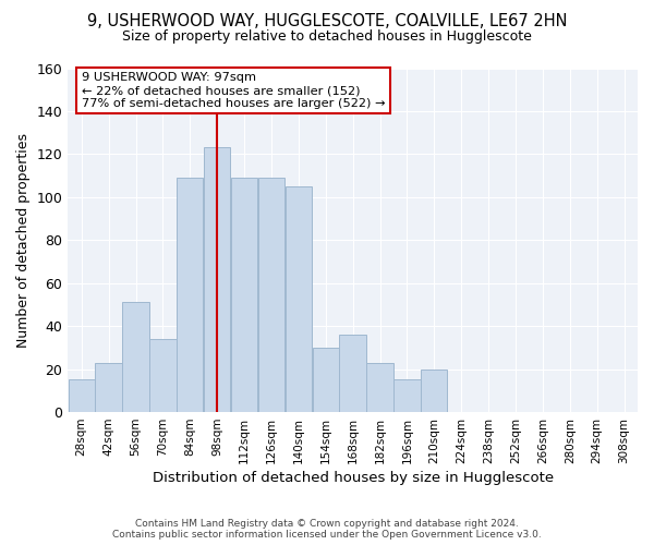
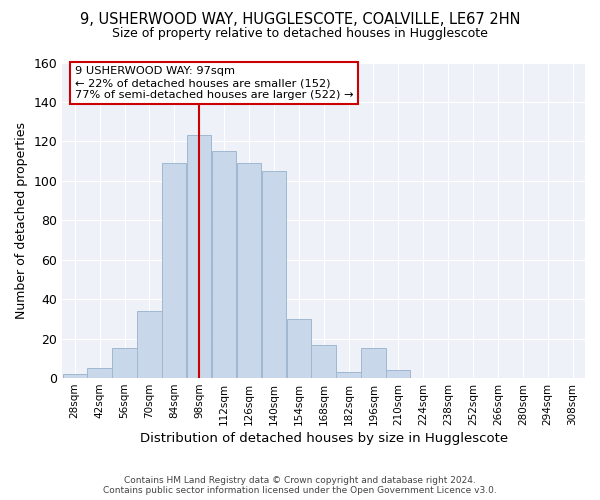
28sqm: 15 -> 2
42sqm: 23 -> 5
56sqm: 51 -> 15
112sqm: 109 -> 115
168sqm: 36 -> 17
182sqm: 23 -> 3
210sqm: 20 -> 4
